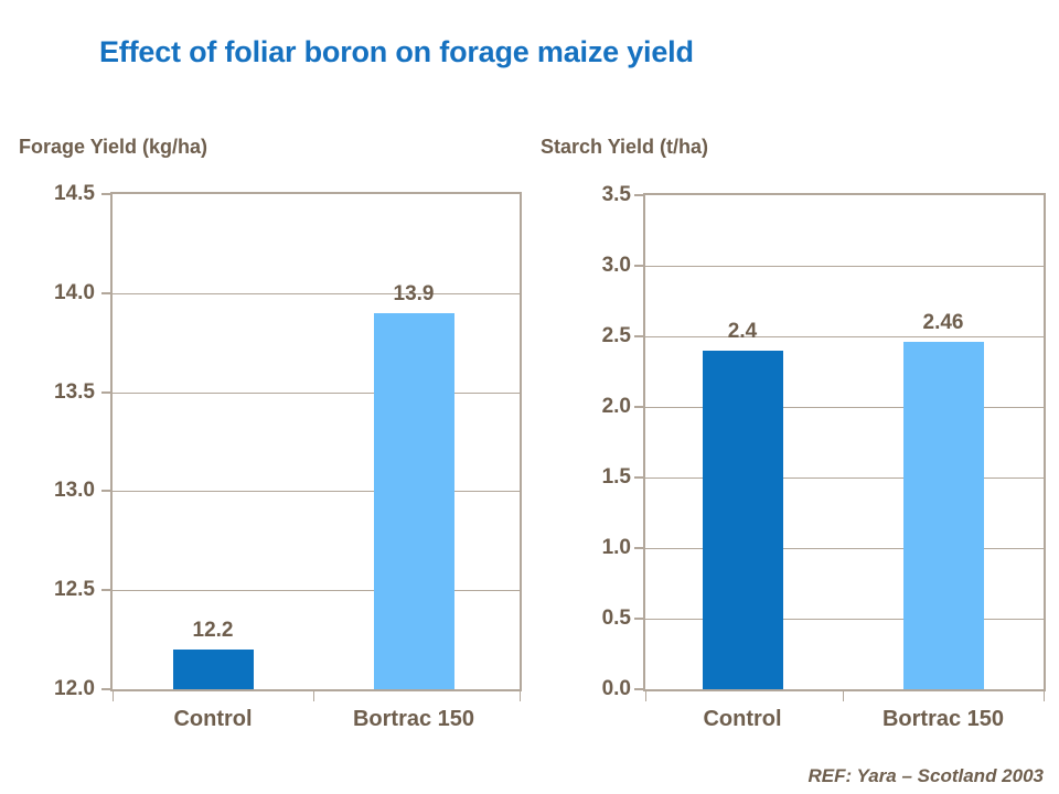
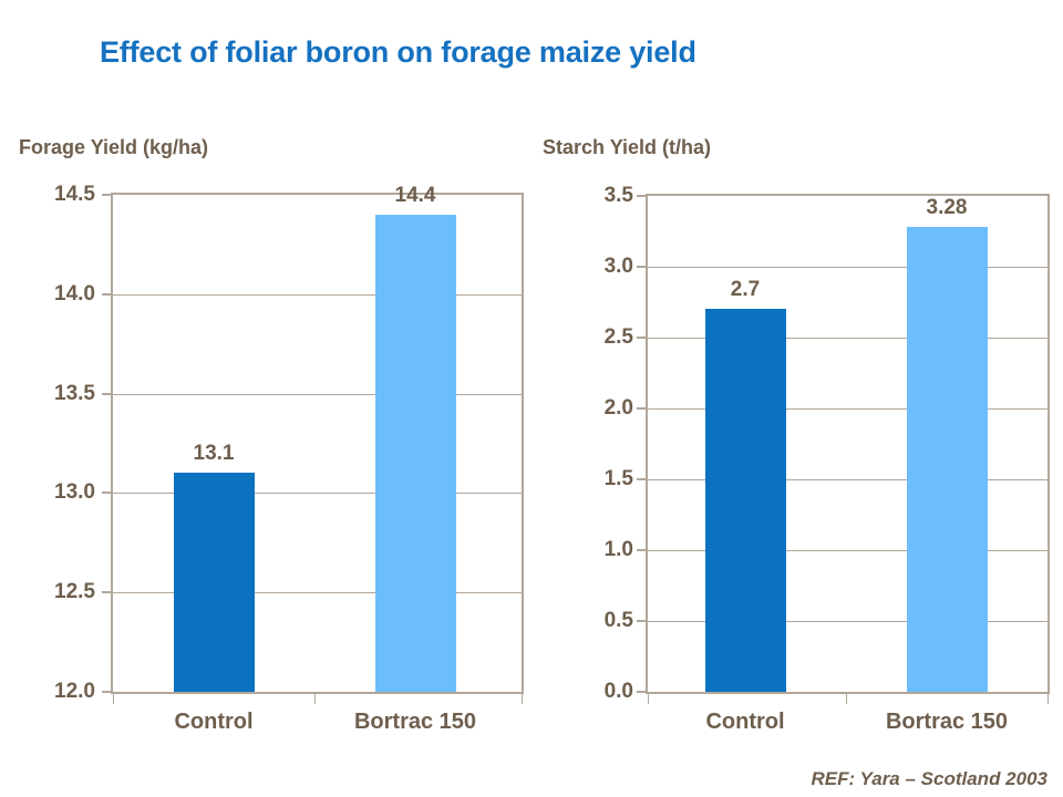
Forage Yield (kg/ha)/Control: 12.2 -> 13.1
Forage Yield (kg/ha)/Bortrac 150: 13.9 -> 14.4
Starch Yield (t/ha)/Control: 2.4 -> 2.7
Starch Yield (t/ha)/Bortrac 150: 2.46 -> 3.28
